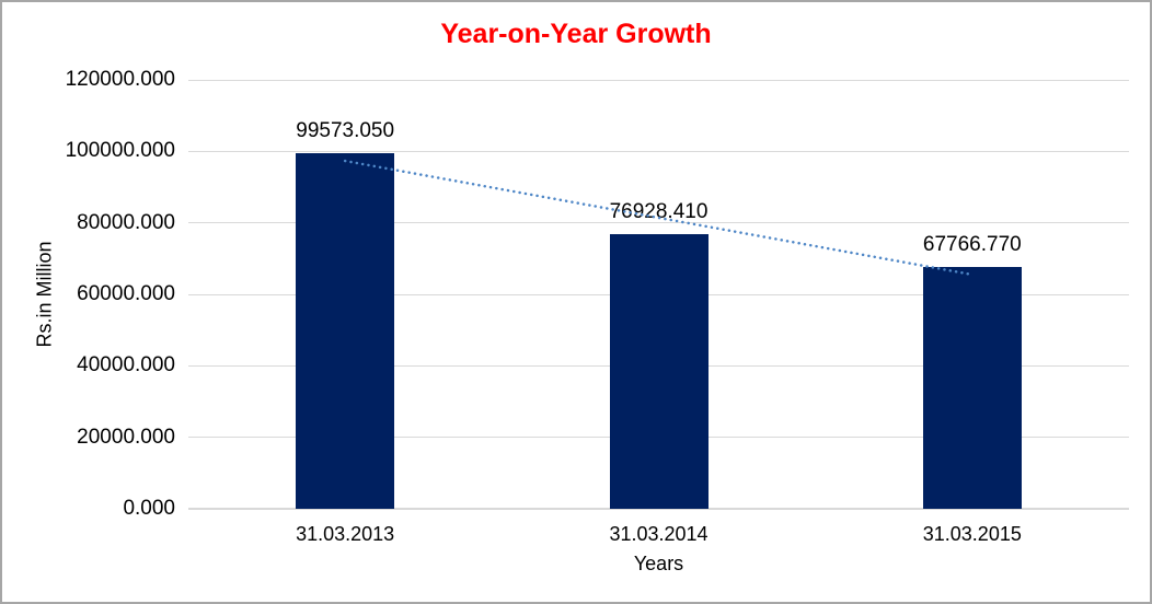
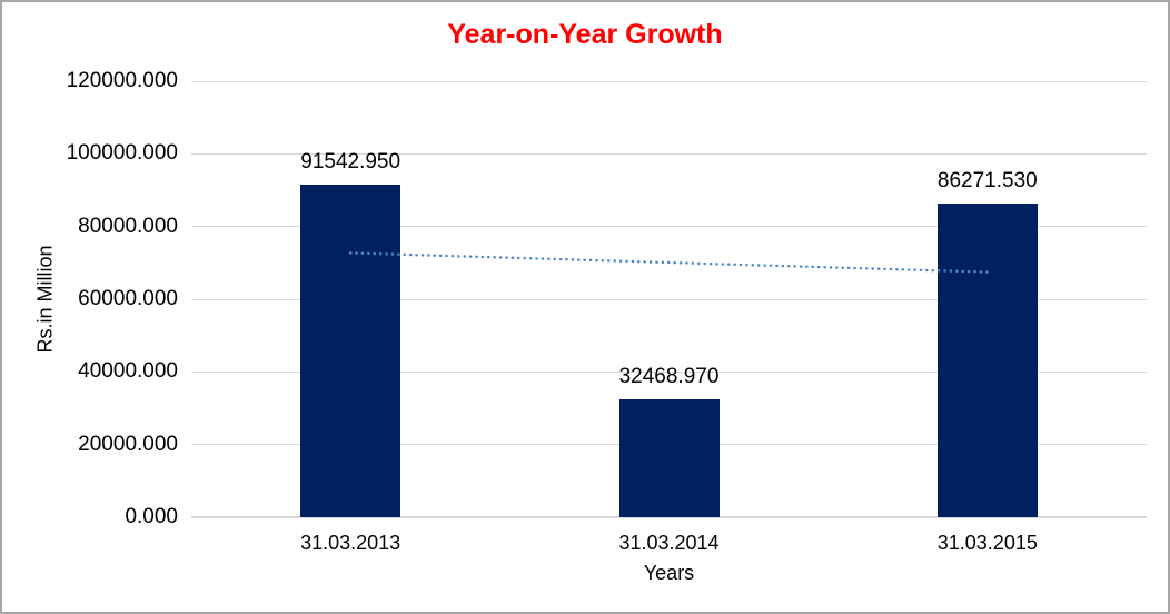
31.03.2013: 99573.050 -> 91542.950
31.03.2014: 76928.410 -> 32468.970
31.03.2015: 67766.770 -> 86271.530
